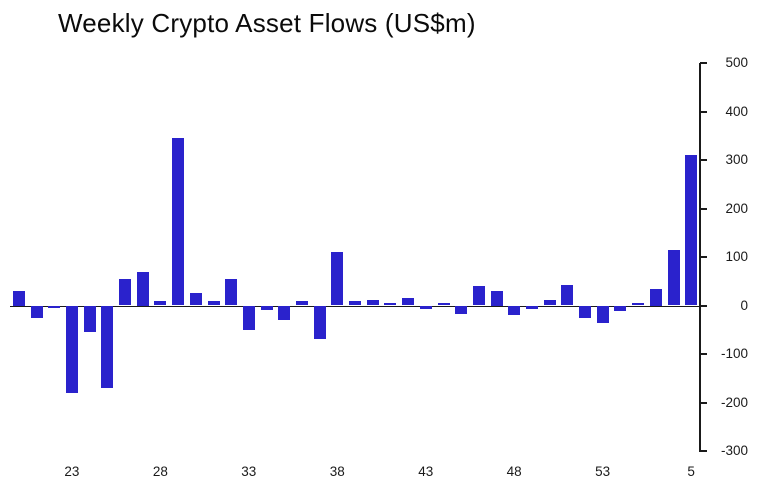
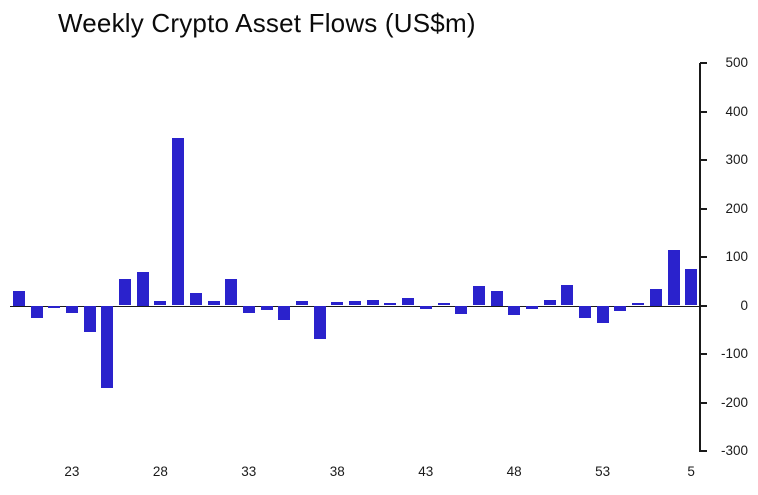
23: -180 -> -20
33: -50 -> -20
38: 110 -> 10
5: 310 -> 80
